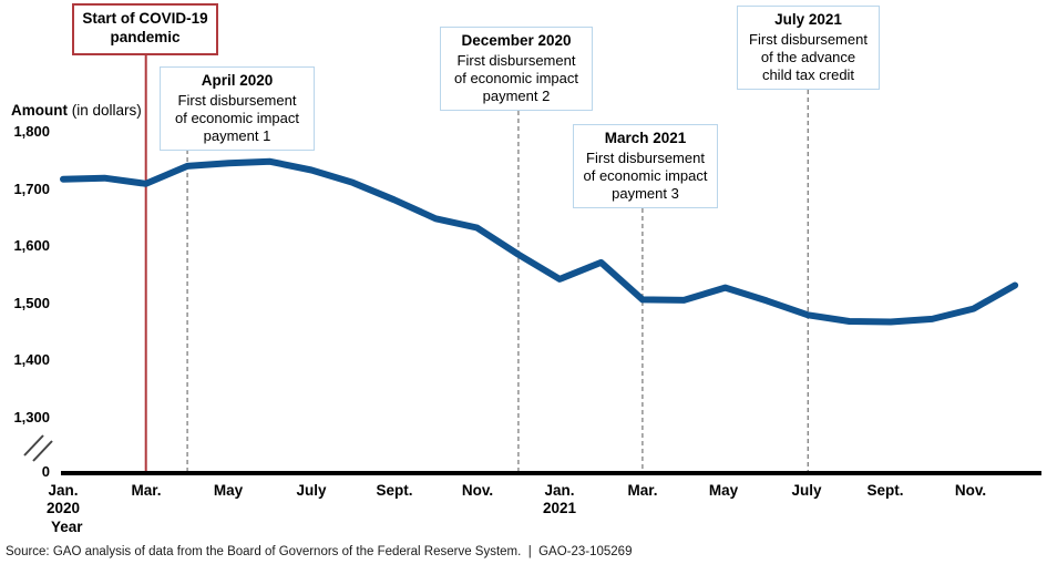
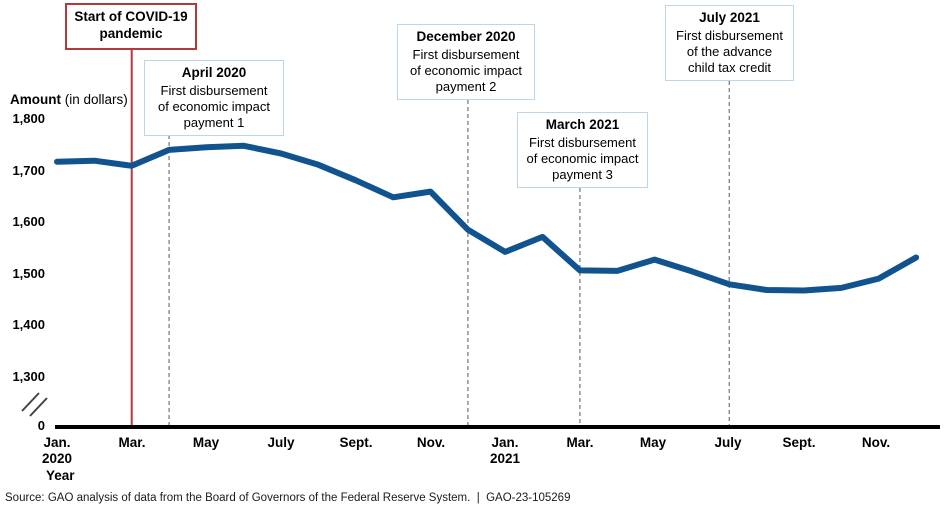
Nov. 2020: 1630 -> 1660
